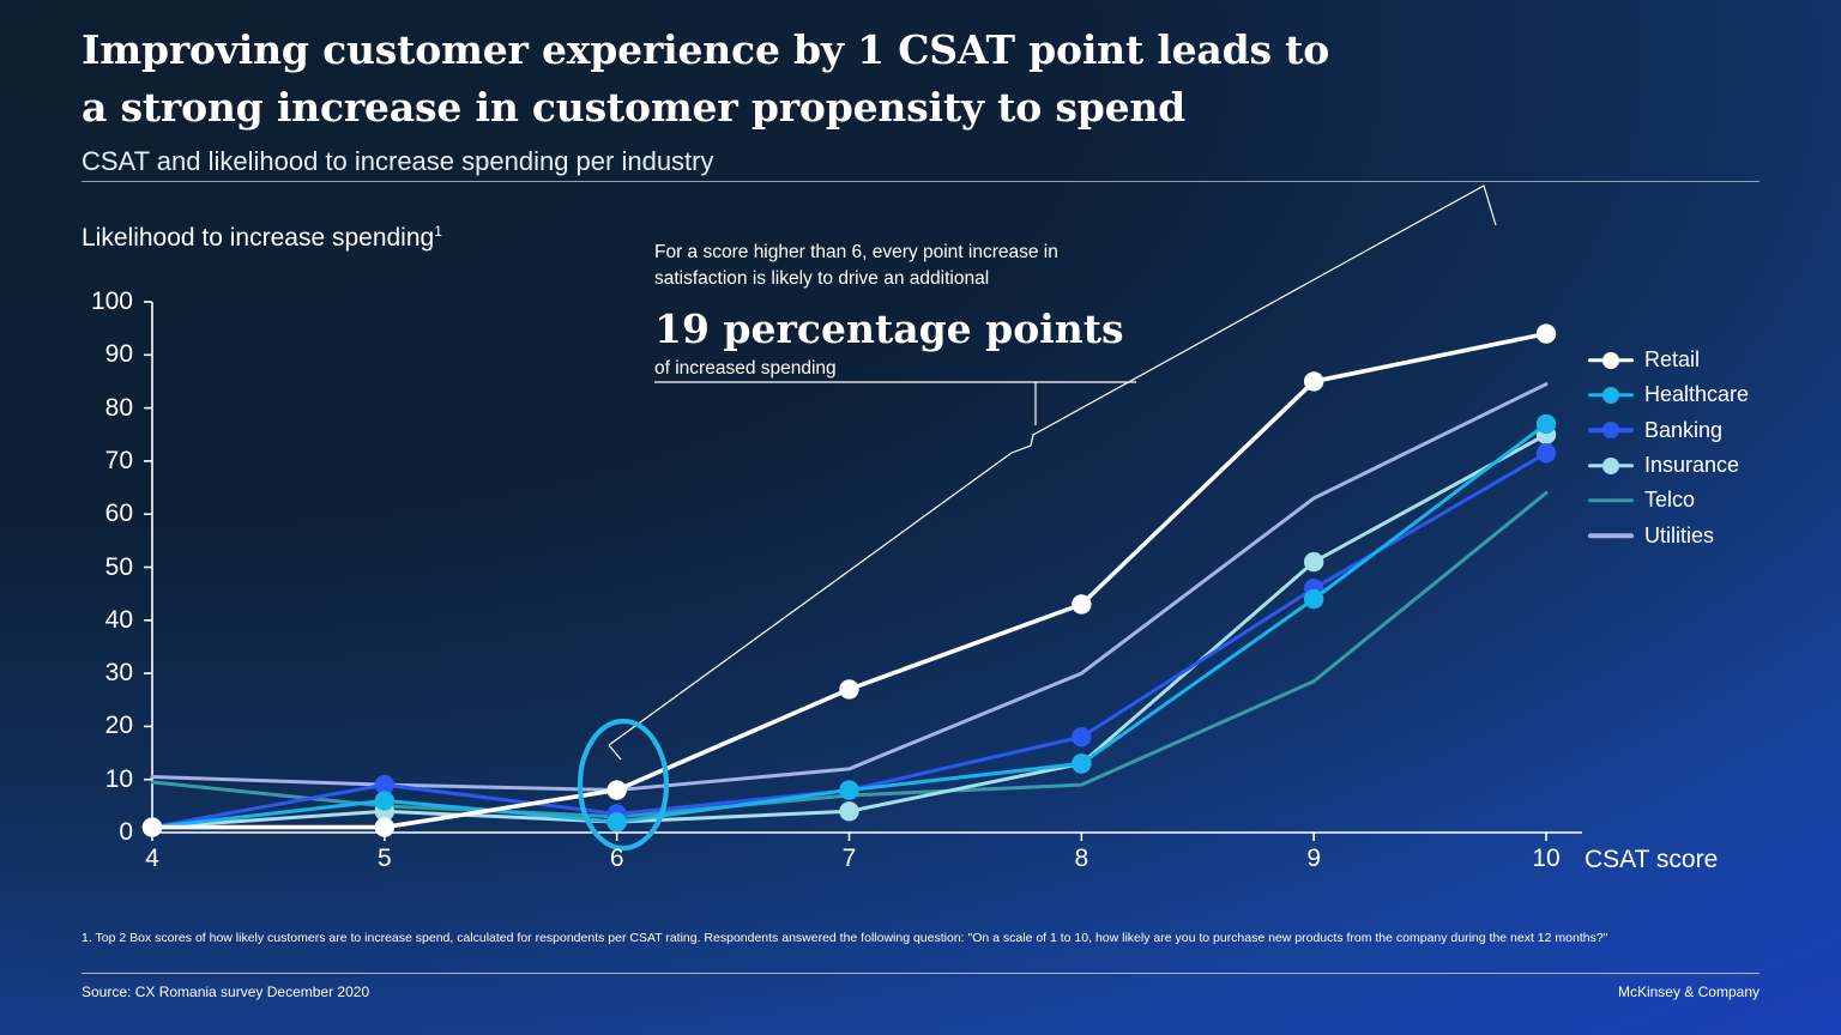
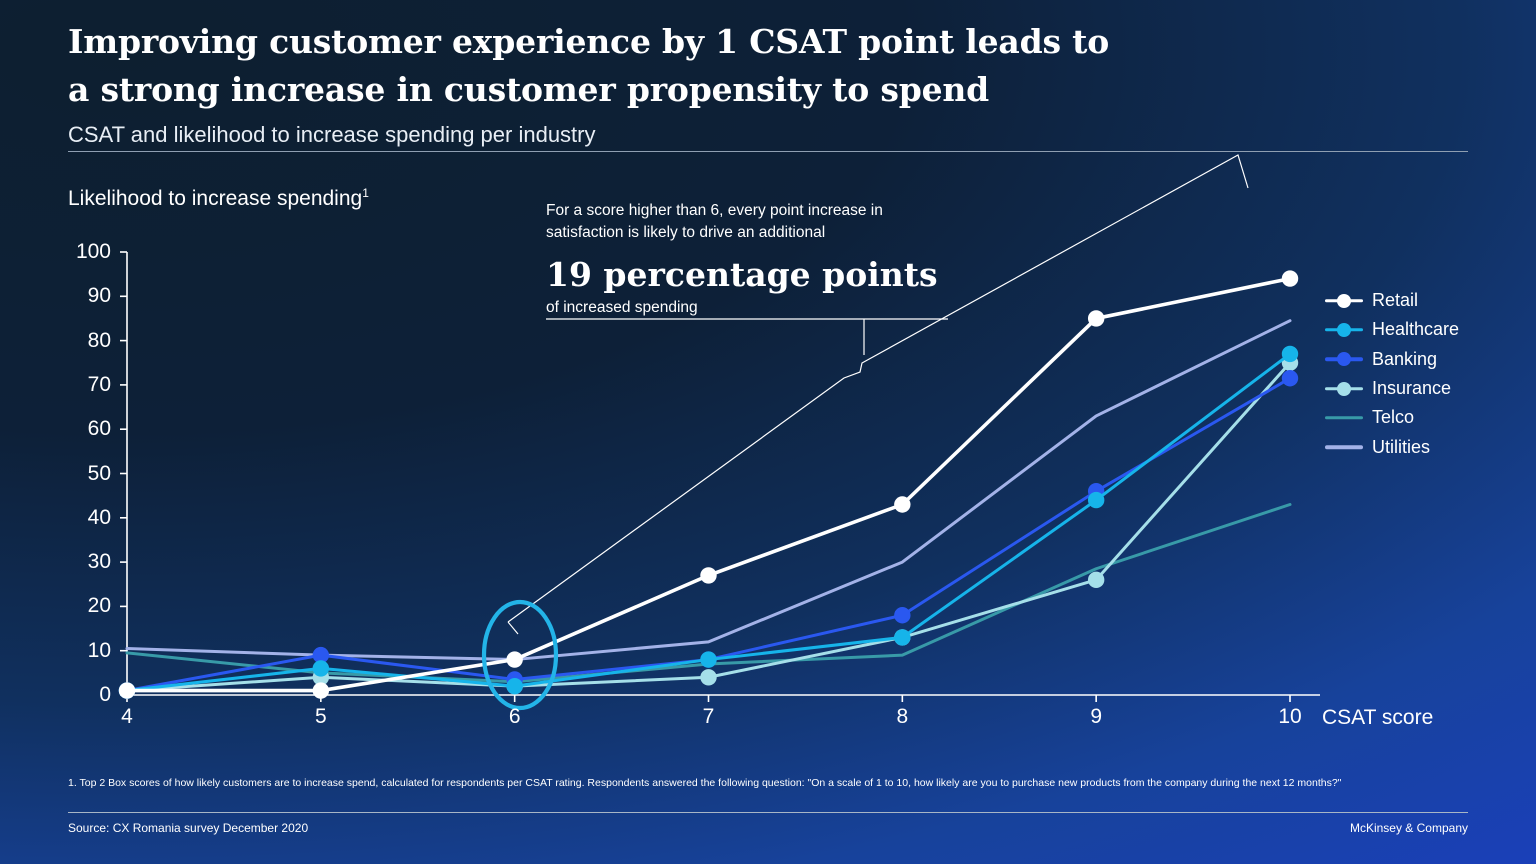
Insurance/9: 51 -> 26
Telco/10: 64 -> 43
